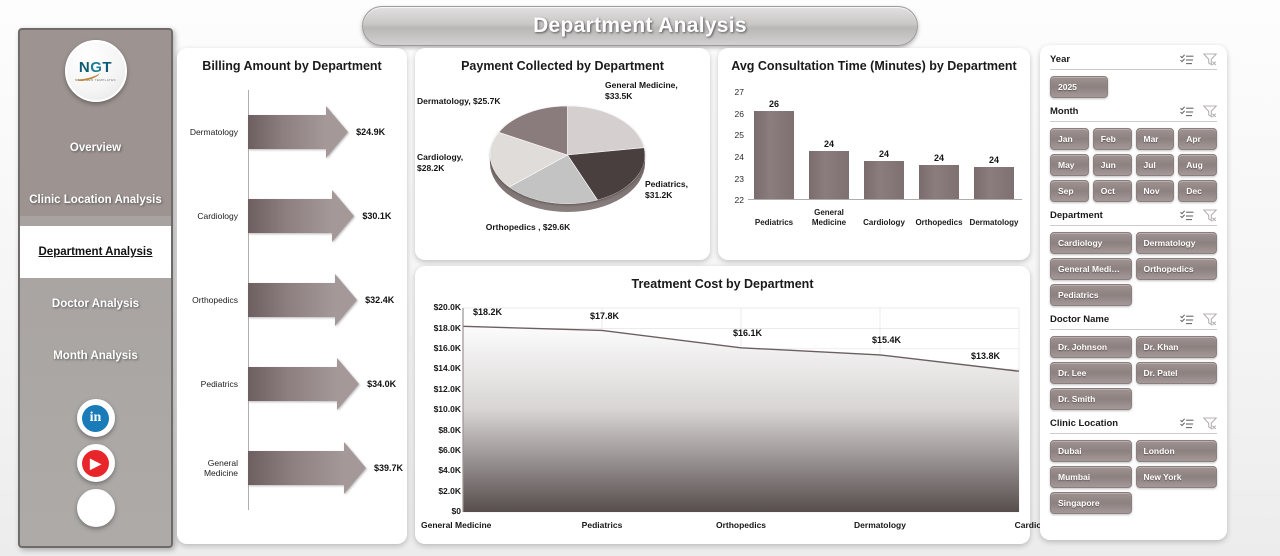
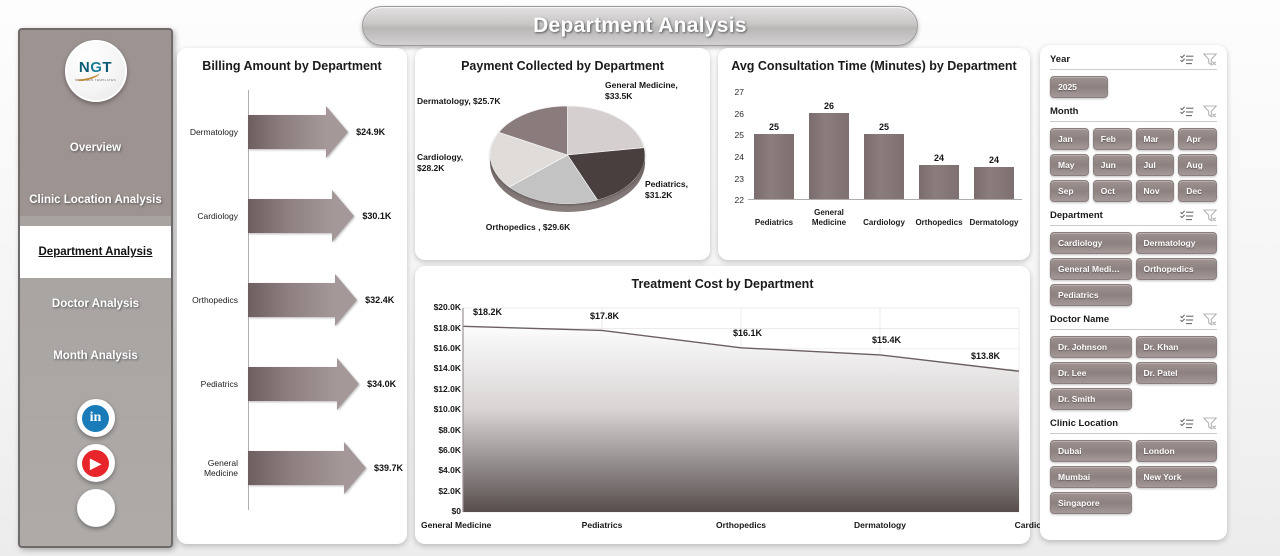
Avg Consultation Time (Minutes) by Department/Pediatrics: 26 -> 25
Avg Consultation Time (Minutes) by Department/General Medicine: 24 -> 26
Avg Consultation Time (Minutes) by Department/Cardiology: 24 -> 25
